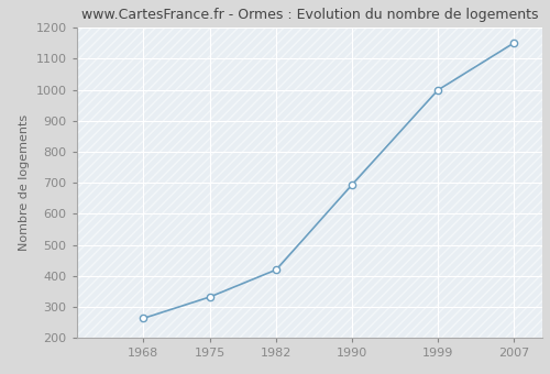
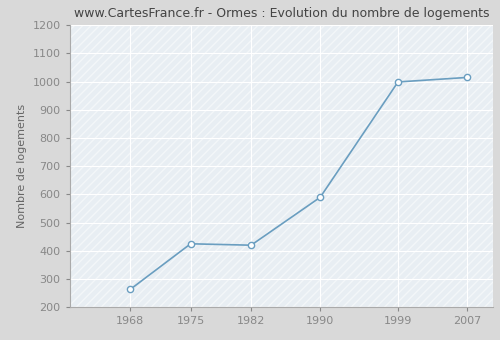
1975: 332 -> 425
1990: 695 -> 590
2007: 1151 -> 1015
